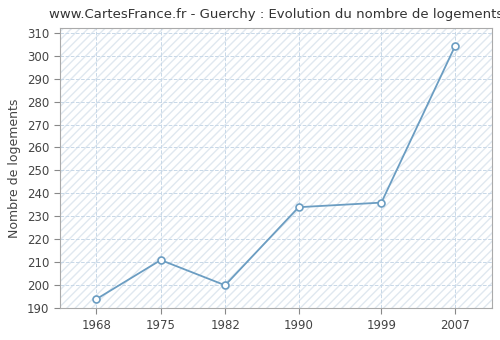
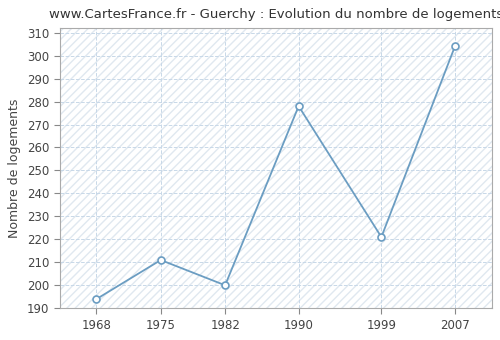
1990: 234 -> 278
1999: 236 -> 221
